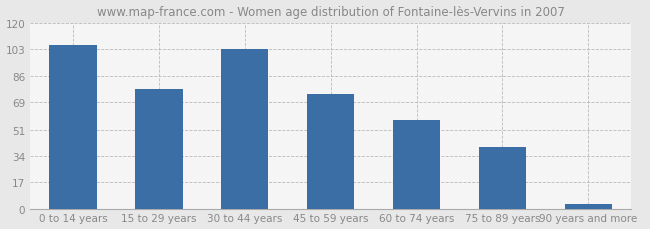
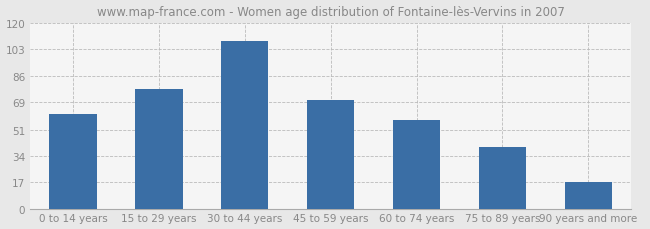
0 to 14 years: 106 -> 61
30 to 44 years: 103 -> 108
45 to 59 years: 74 -> 70
90 years and more: 3 -> 17
